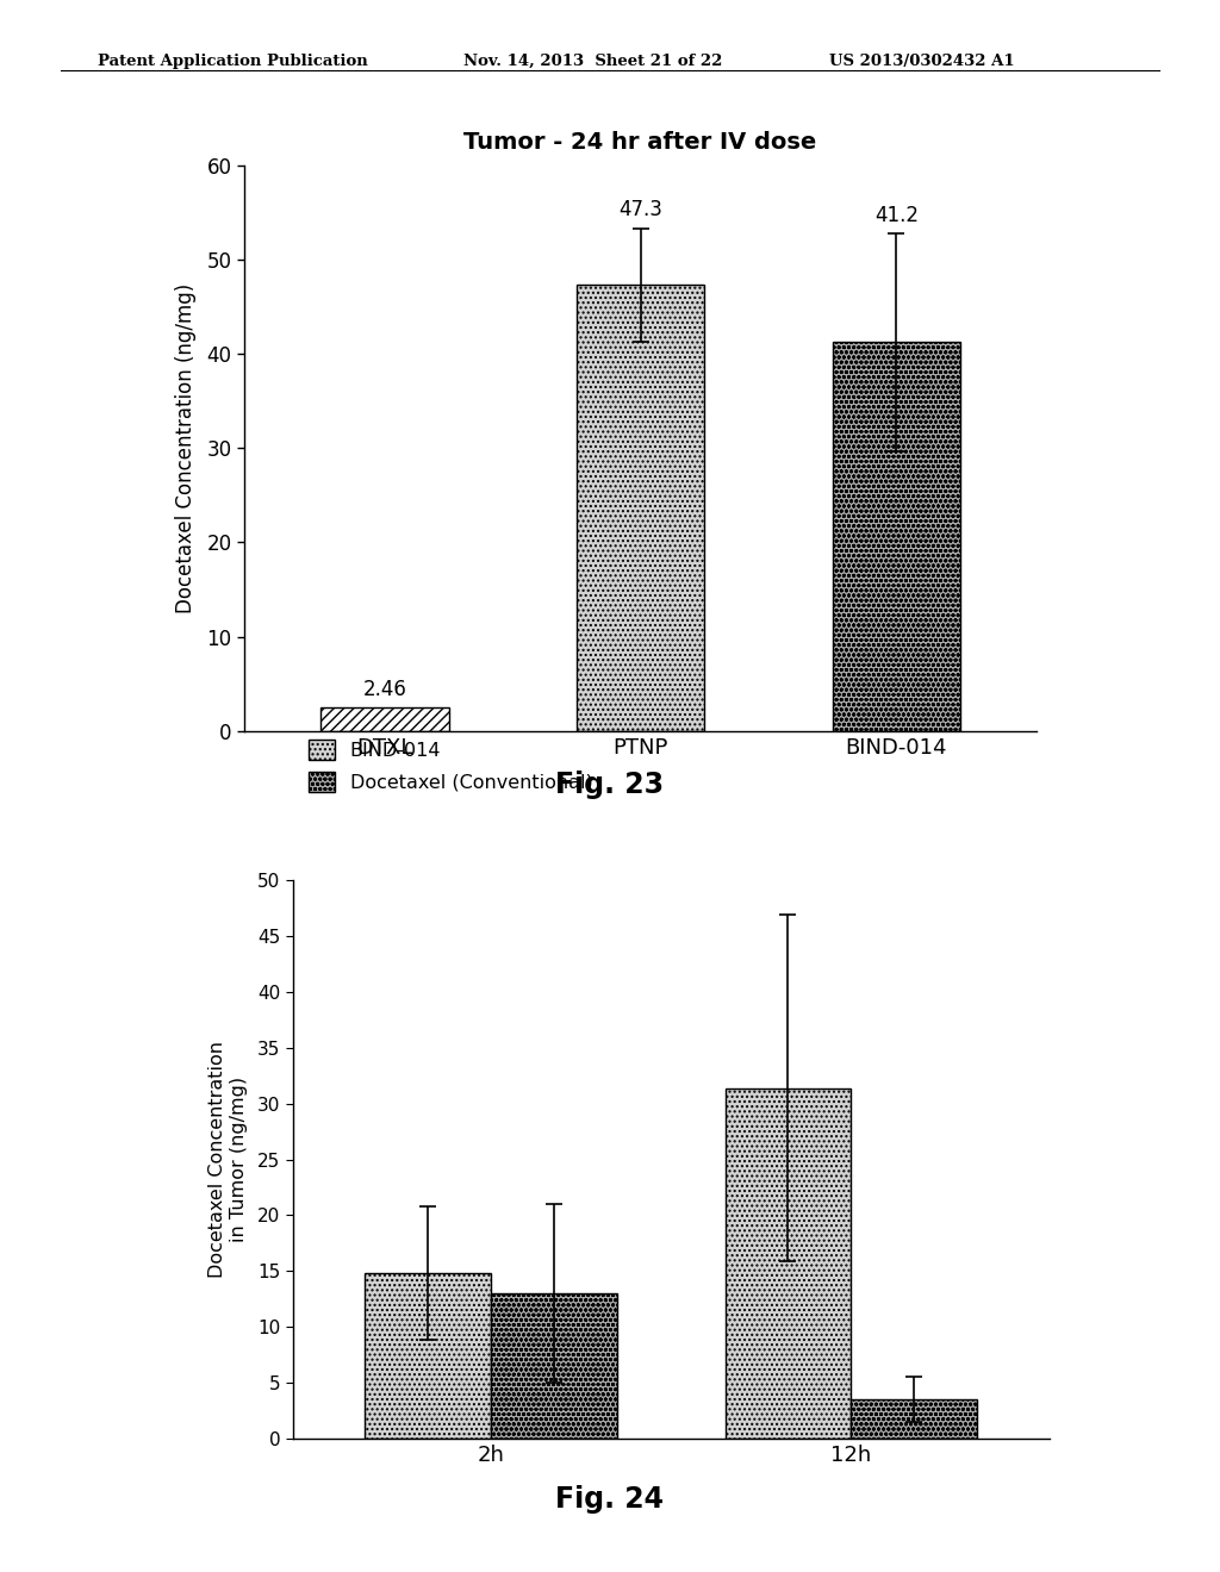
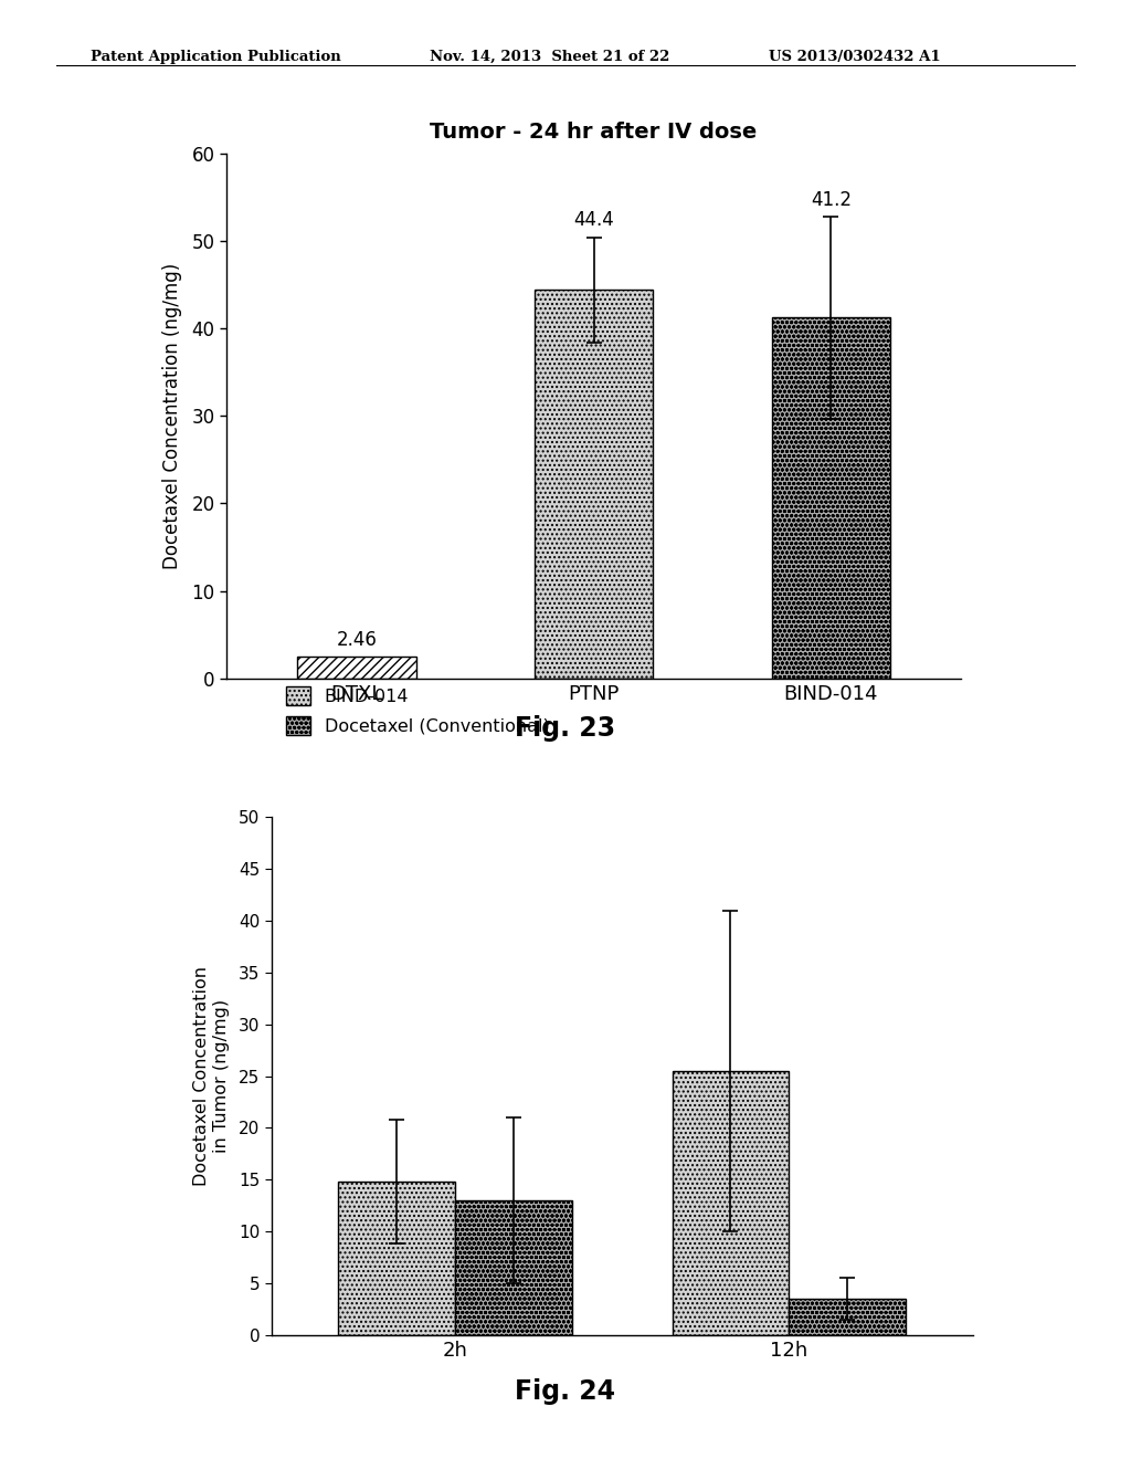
Tumor - 24 hr after IV dose/PTNP: 47.3 -> 44.4
BIND-014/12h: 31.4 -> 25.5
